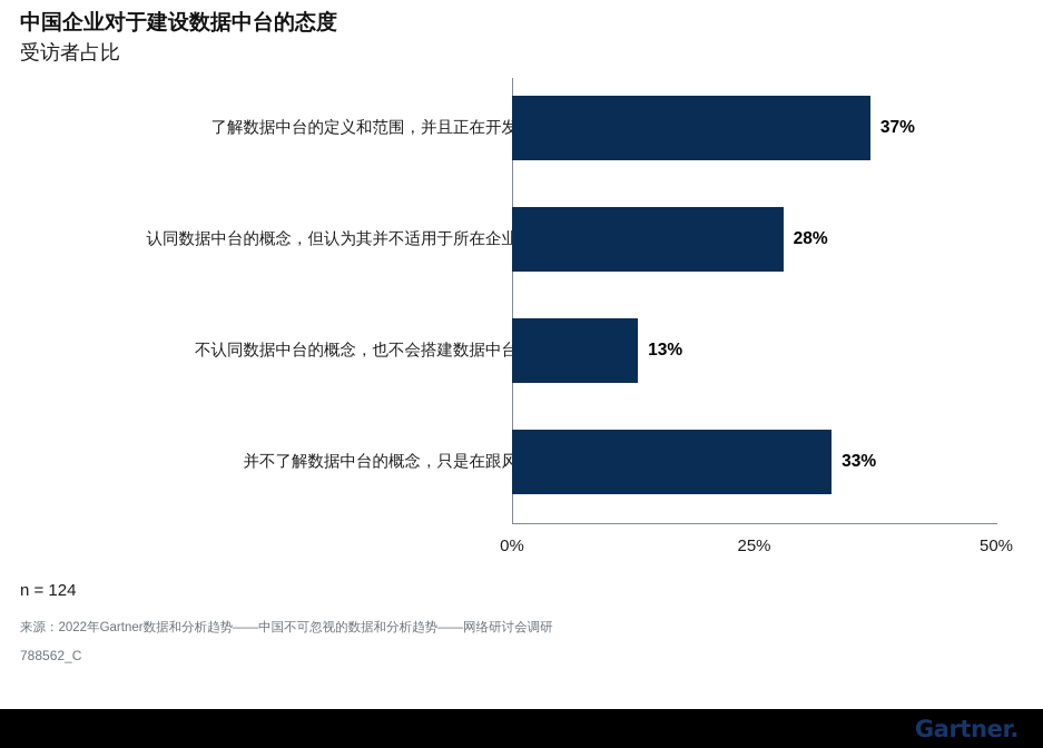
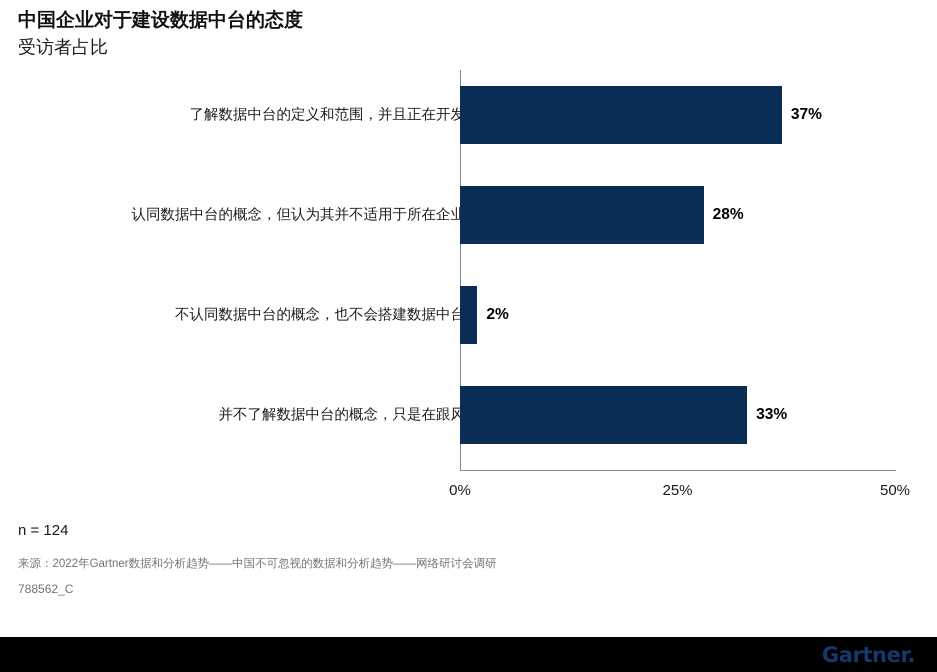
不认同数据中台的概念，也不会搭建数据中台: 13% -> 2%
